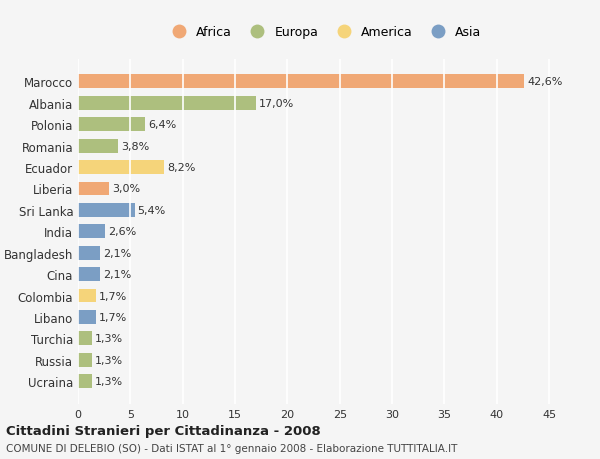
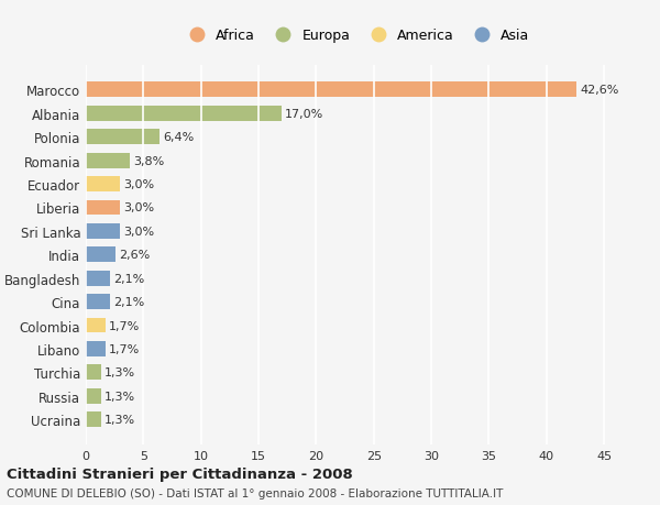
Ecuador: 8,2% -> 3,0%
Sri Lanka: 5,4% -> 3,0%
